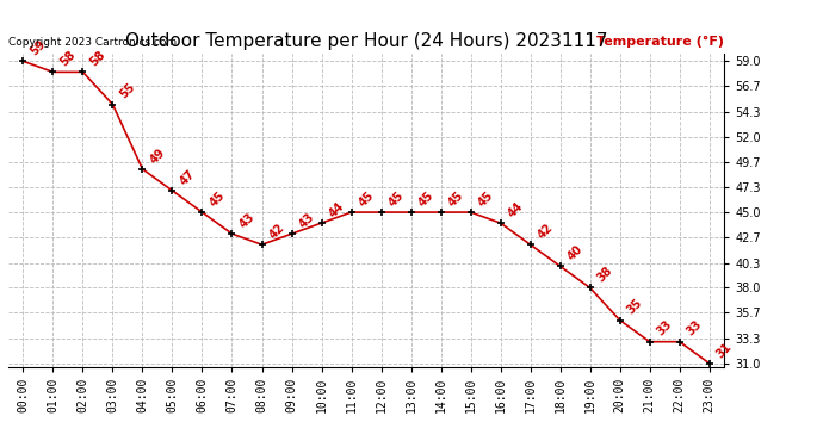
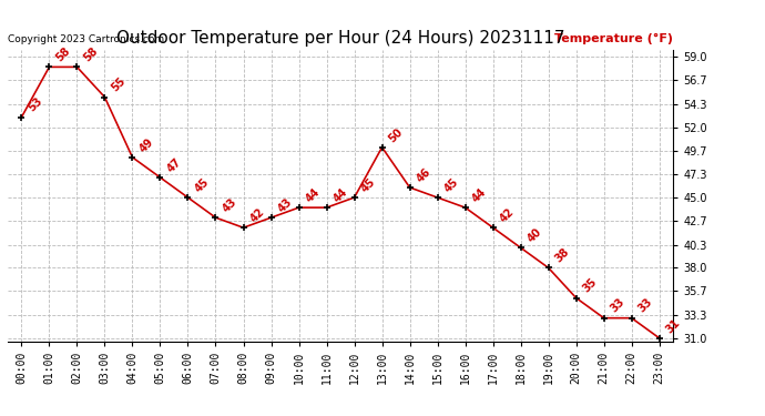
00:00: 59 -> 53
11:00: 45 -> 44
13:00: 45 -> 50
14:00: 45 -> 46
